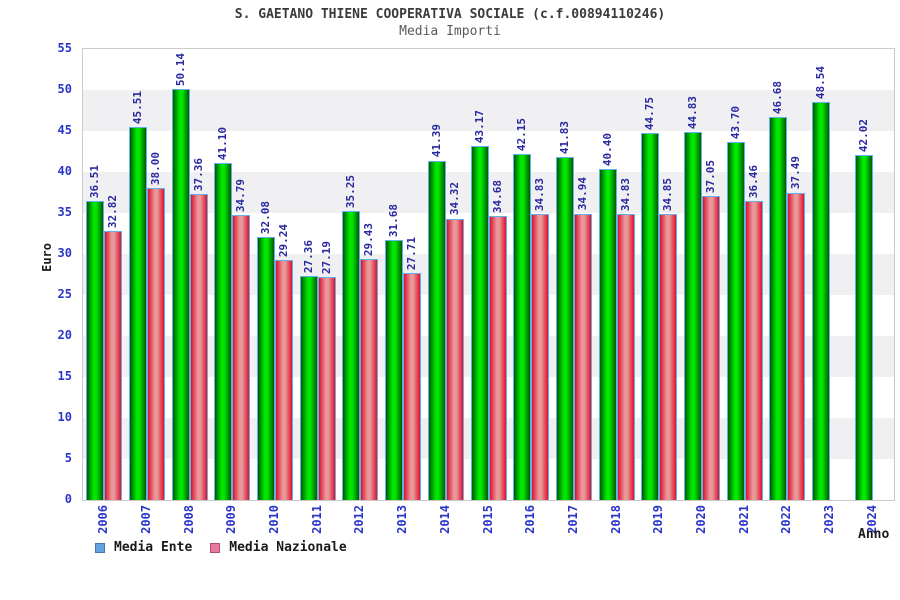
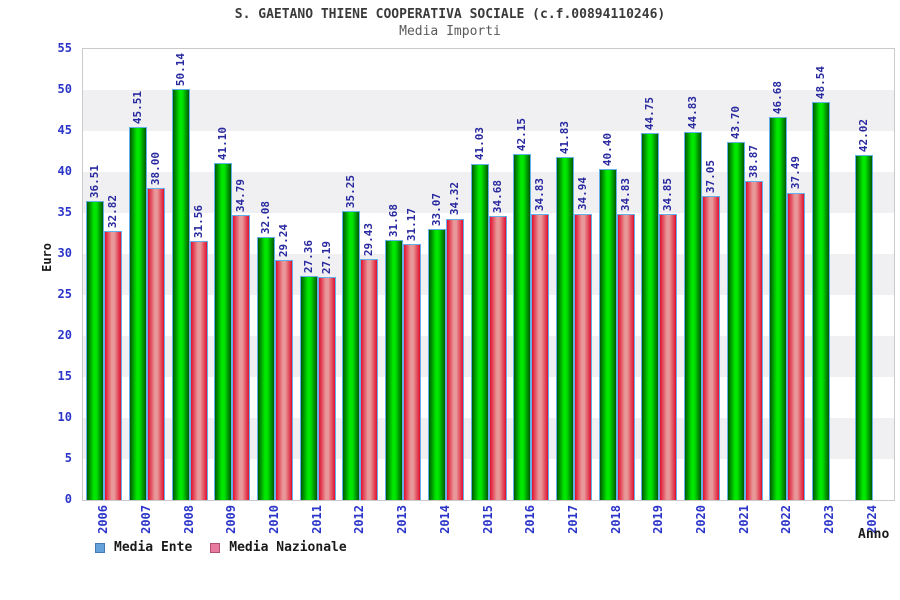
Media Nazionale/2008: 37.36 -> 31.56
Media Nazionale/2013: 27.71 -> 31.17
Media Ente/2014: 41.39 -> 33.07
Media Ente/2015: 43.17 -> 41.03
Media Nazionale/2021: 36.46 -> 38.87
